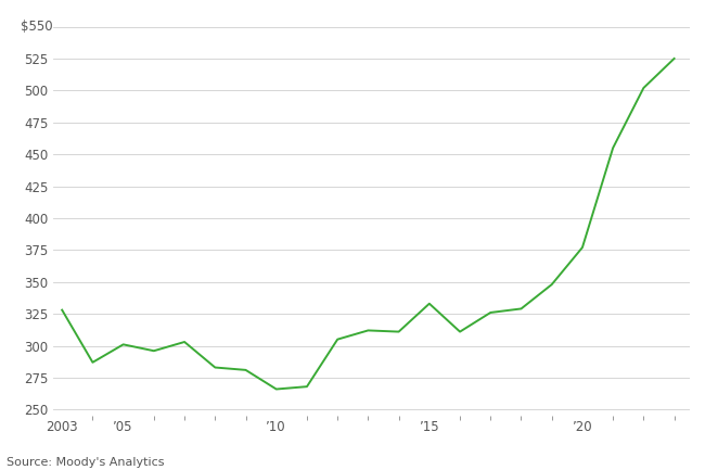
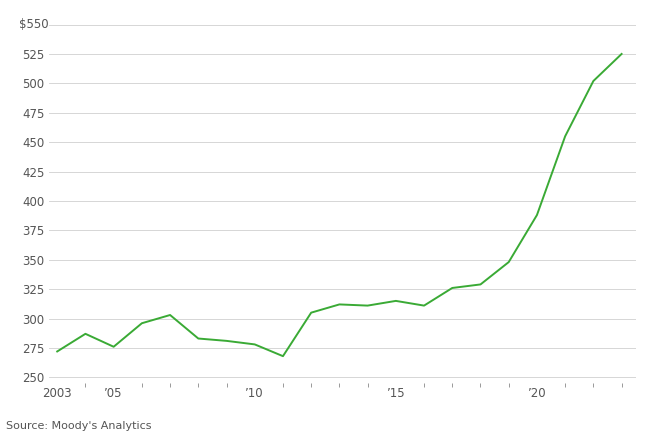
2003: 328 -> 272
’05: 301 -> 276
’10: 266 -> 278
’15: 333 -> 315
’20: 377 -> 388
